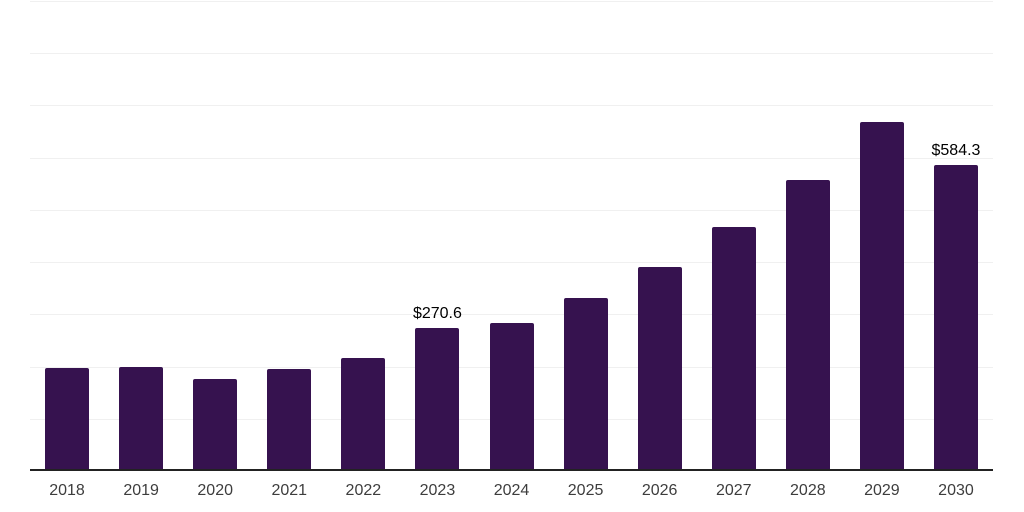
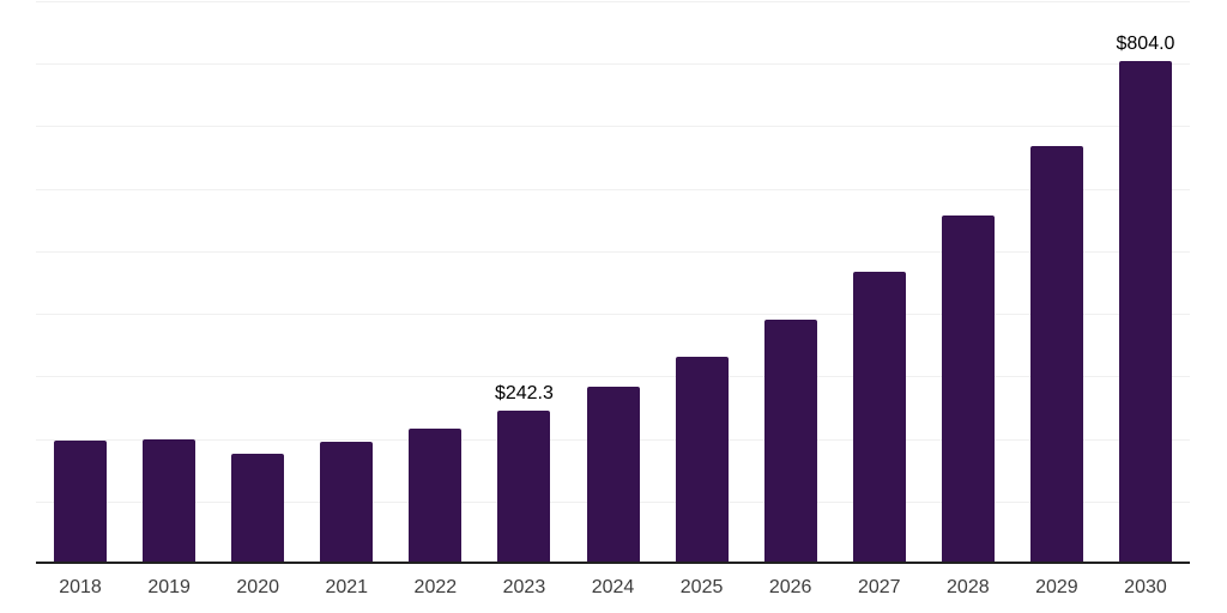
2023: $270.6 -> $242.3
2030: $584.3 -> $804.0
